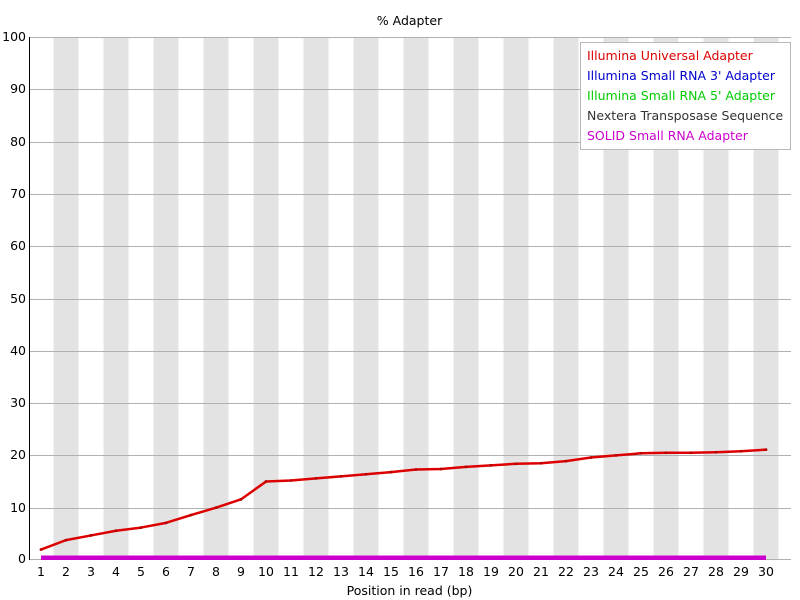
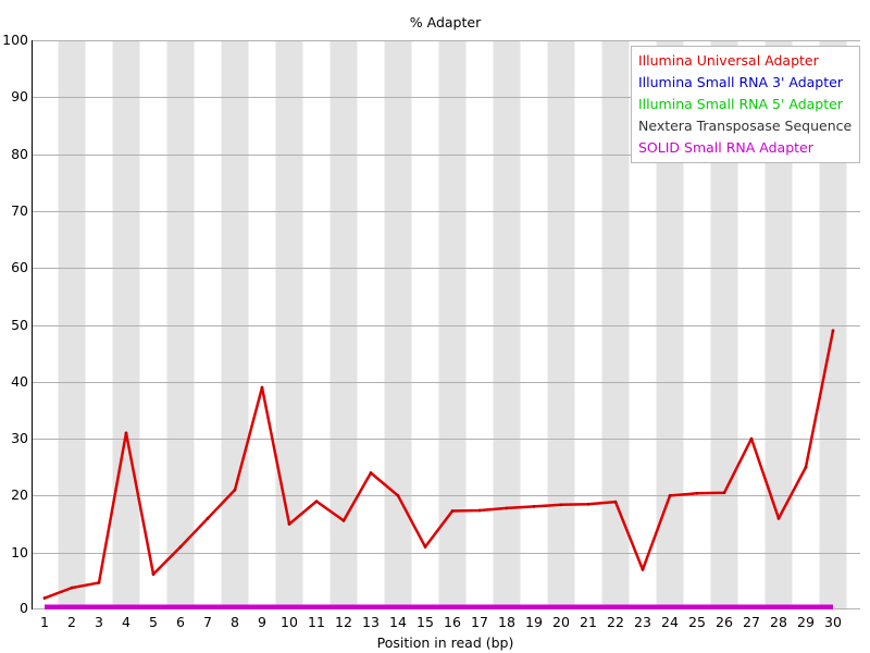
Illumina Universal Adapter/4: 6 -> 31
Illumina Universal Adapter/6: 7 -> 11
Illumina Universal Adapter/7: 9 -> 16
Illumina Universal Adapter/8: 10 -> 21
Illumina Universal Adapter/9: 12 -> 39
Illumina Universal Adapter/11: 15 -> 19
Illumina Universal Adapter/13: 16 -> 24
Illumina Universal Adapter/14: 16 -> 20
Illumina Universal Adapter/15: 17 -> 11
Illumina Universal Adapter/23: 20 -> 7
Illumina Universal Adapter/27: 20 -> 30
Illumina Universal Adapter/28: 21 -> 16
Illumina Universal Adapter/29: 21 -> 25
Illumina Universal Adapter/30: 21 -> 49
